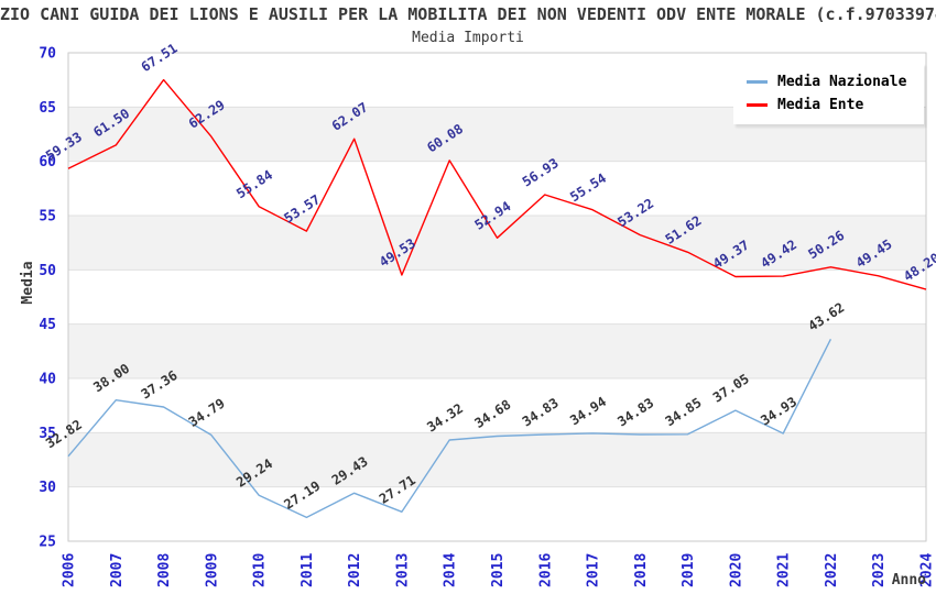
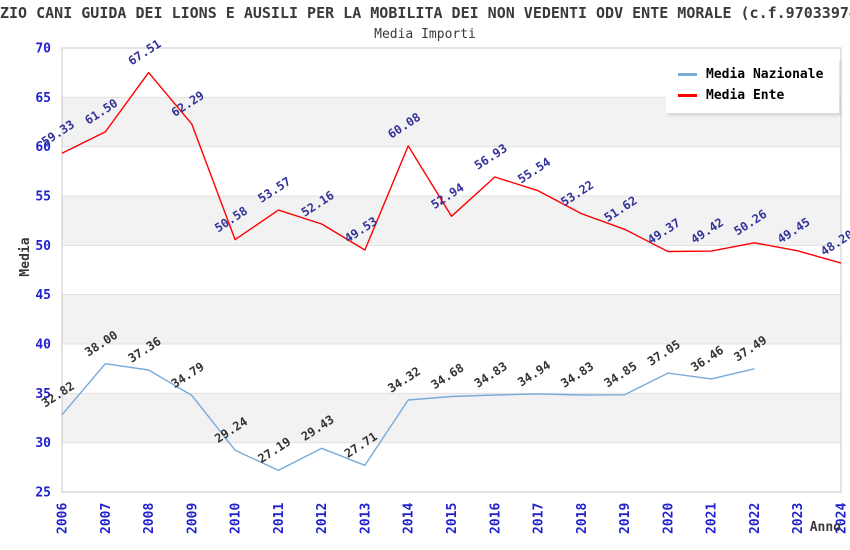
Media Ente/2010: 55.84 -> 50.58
Media Ente/2012: 62.07 -> 52.16
Media Nazionale/2021: 34.93 -> 36.46
Media Nazionale/2022: 43.62 -> 37.49
